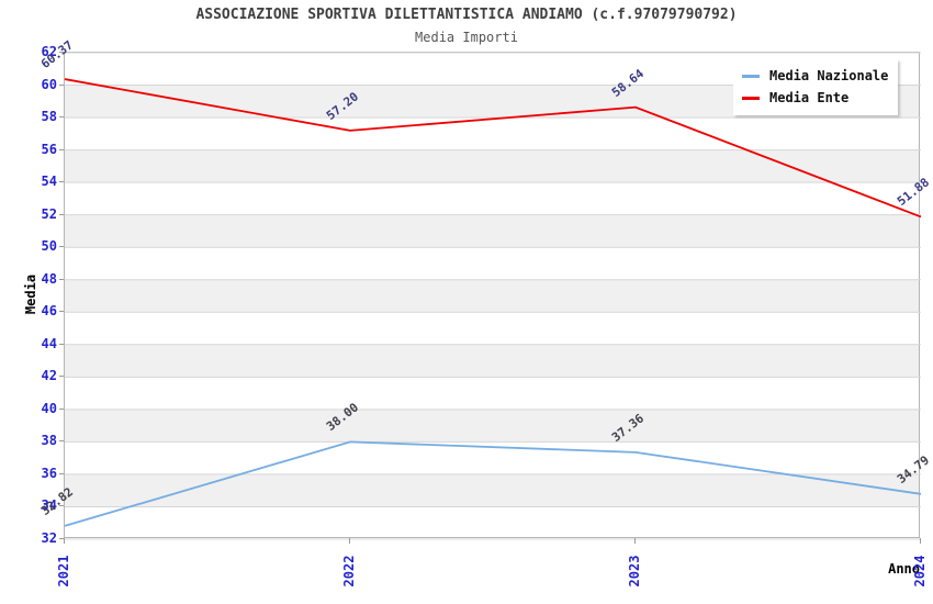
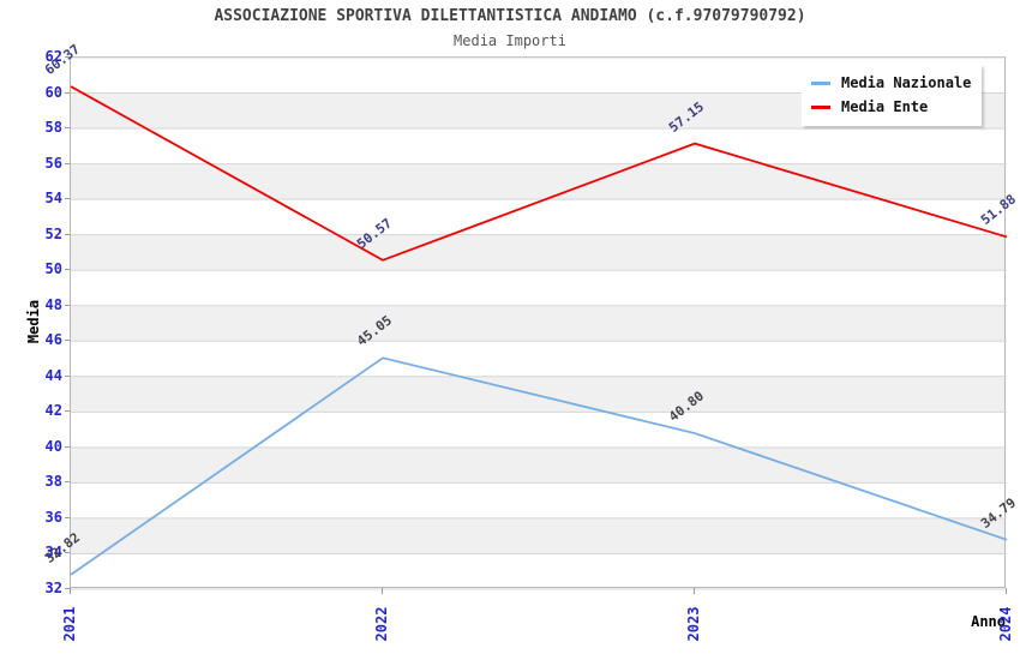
Media Nazionale/2022: 38.00 -> 45.05
Media Ente/2022: 57.20 -> 50.57
Media Nazionale/2023: 37.36 -> 40.80
Media Ente/2023: 58.64 -> 57.15
